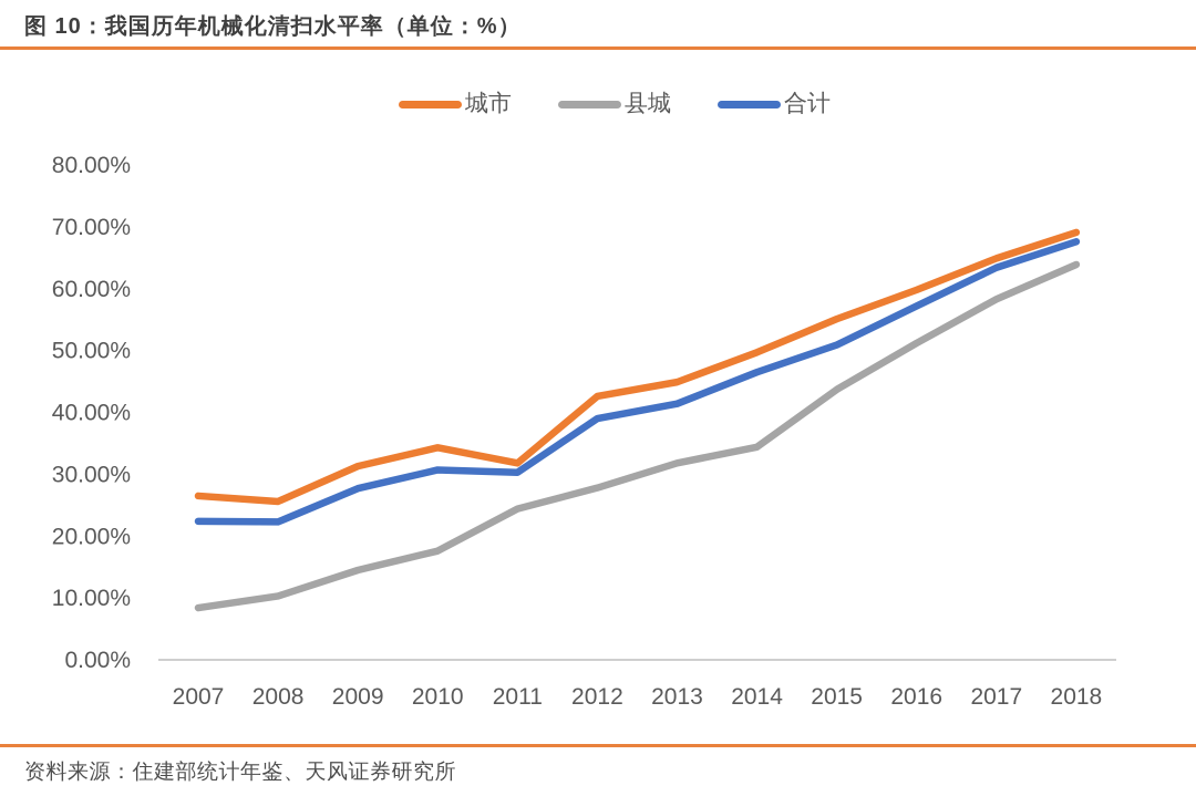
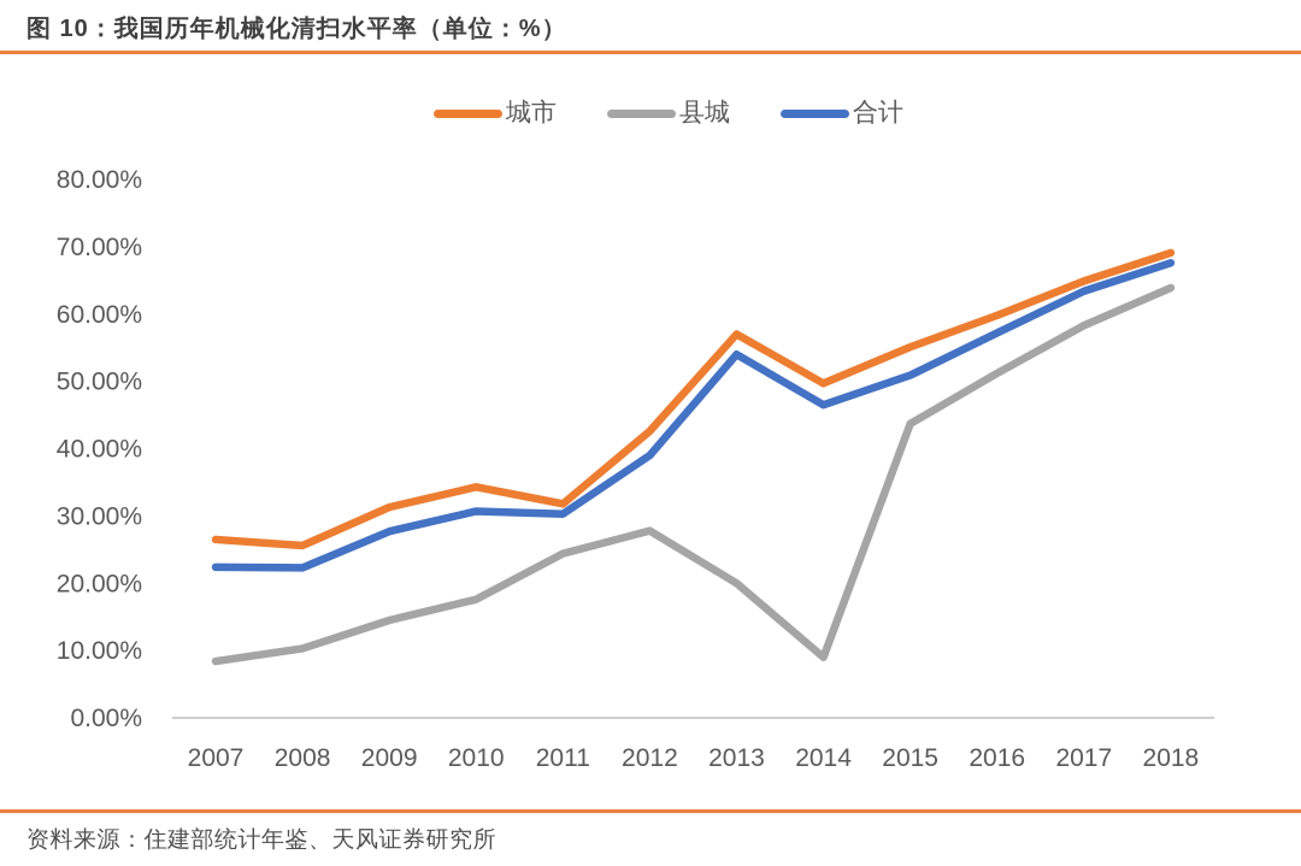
城市/2013: 45% -> 57%
县城/2013: 32% -> 20%
合计/2013: 41% -> 54%
县城/2014: 34% -> 9%
